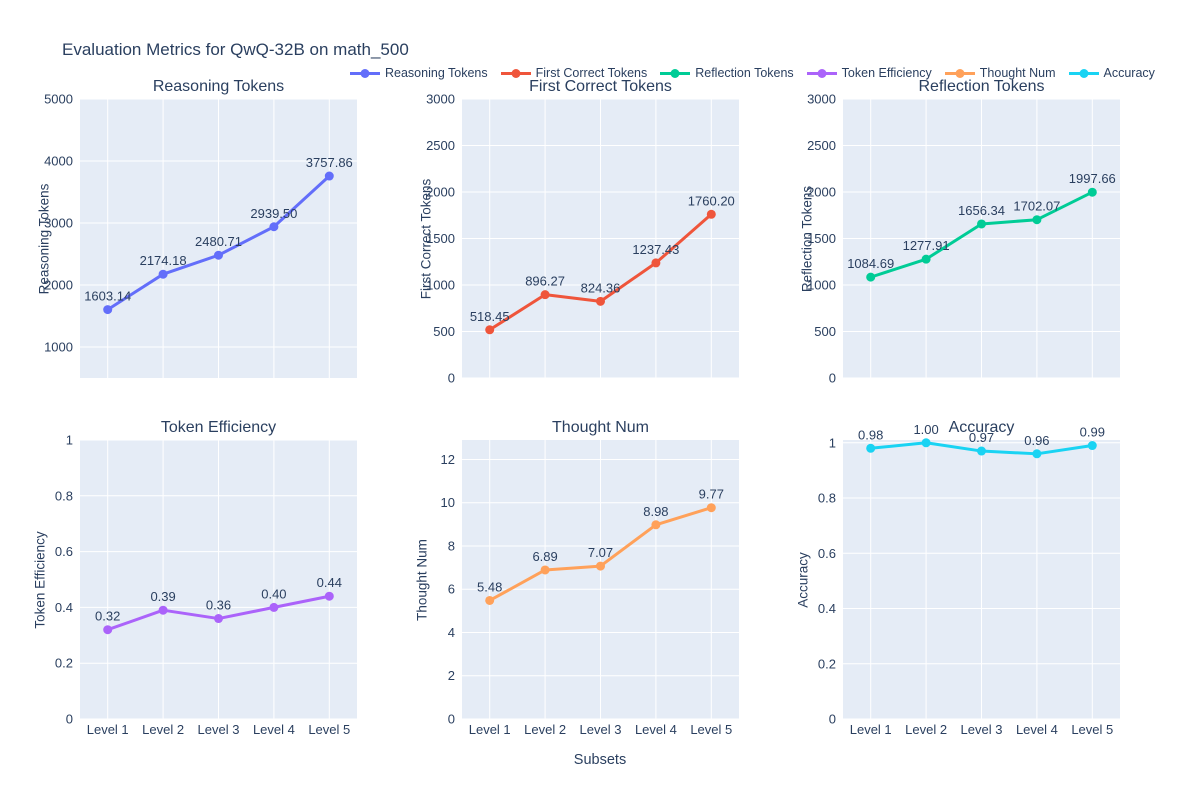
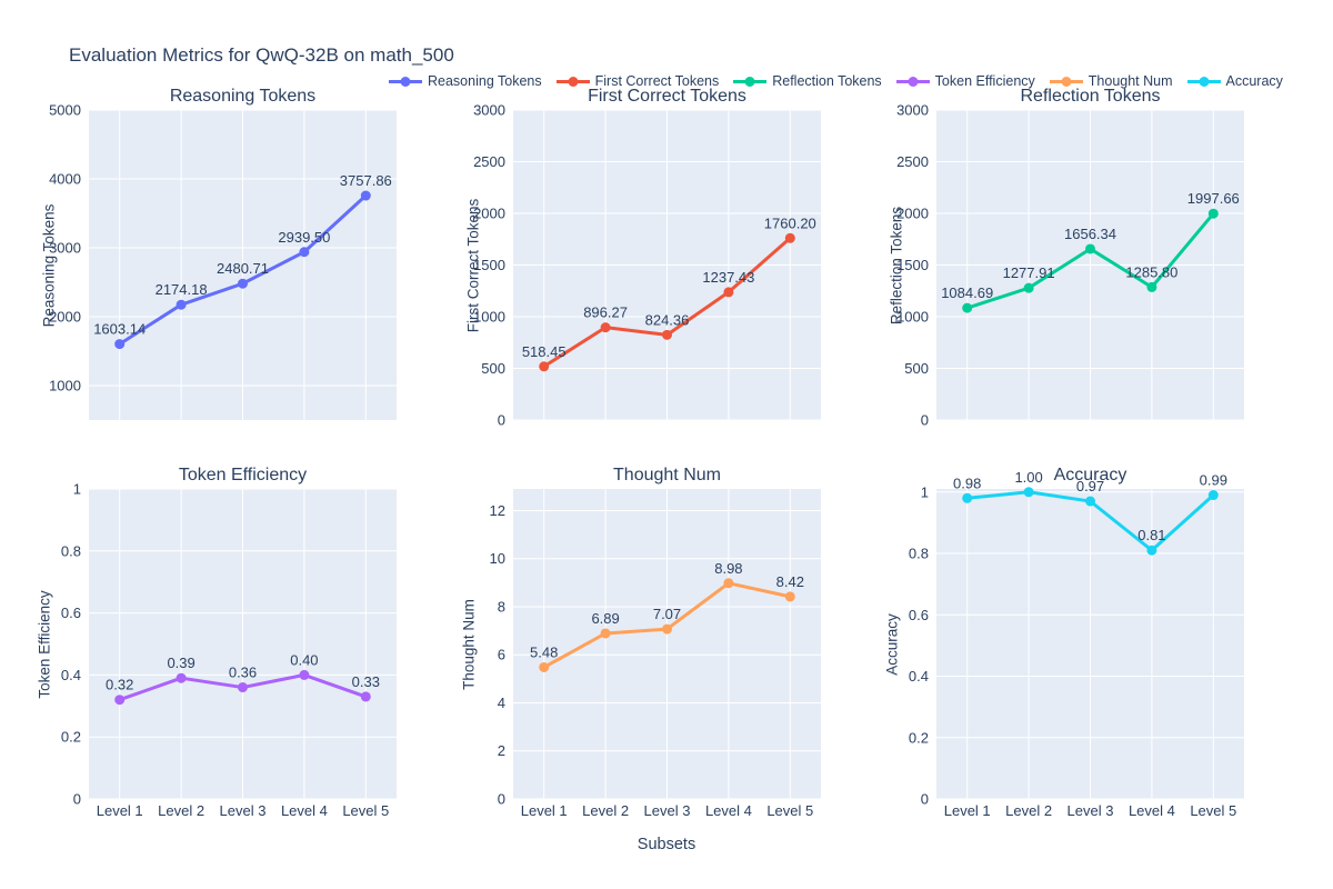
Reflection Tokens/Level 4: 1702.07 -> 1285.80
Token Efficiency/Level 5: 0.44 -> 0.33
Thought Num/Level 5: 9.77 -> 8.42
Accuracy/Level 4: 0.96 -> 0.81
